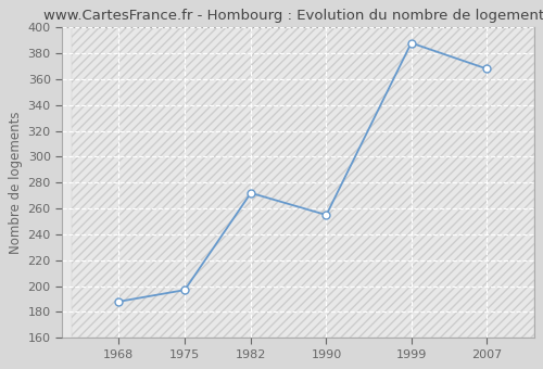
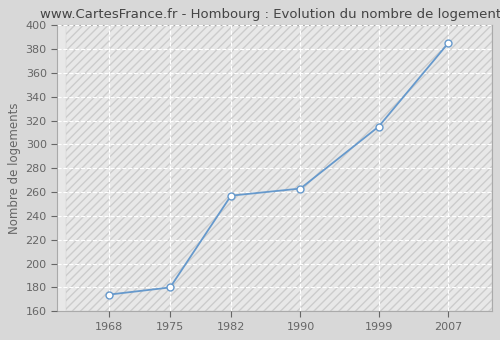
1968: 188 -> 174
1975: 197 -> 180
1982: 272 -> 257
1990: 255 -> 263
1999: 388 -> 315
2007: 368 -> 385
